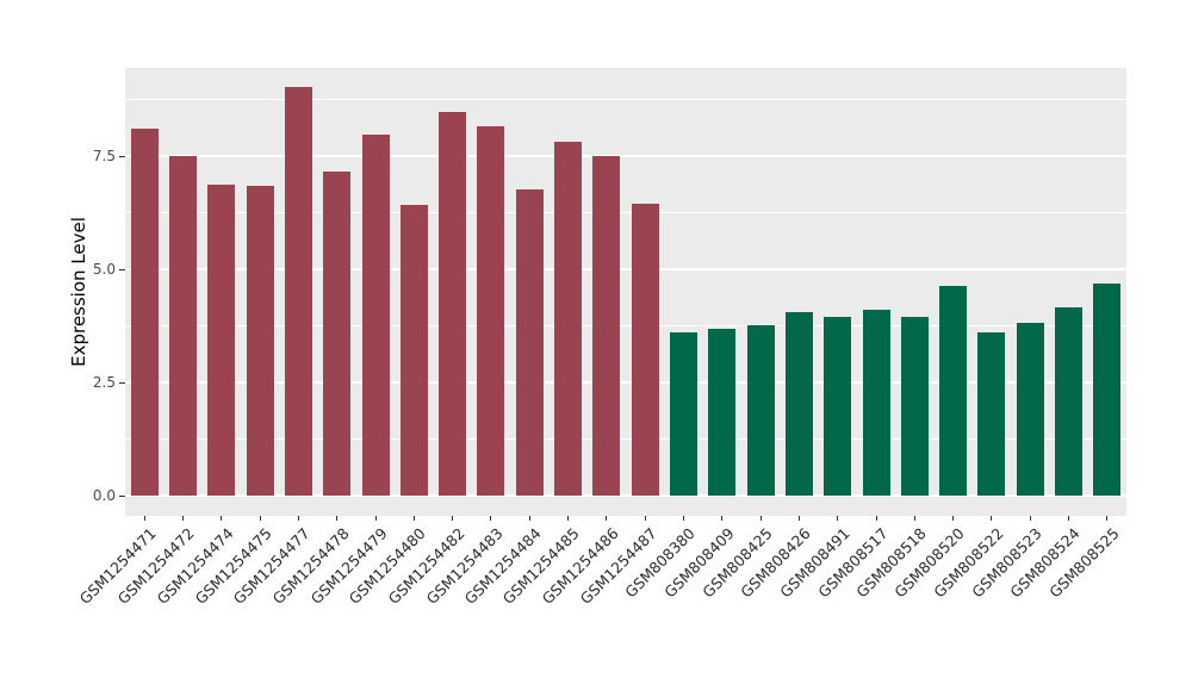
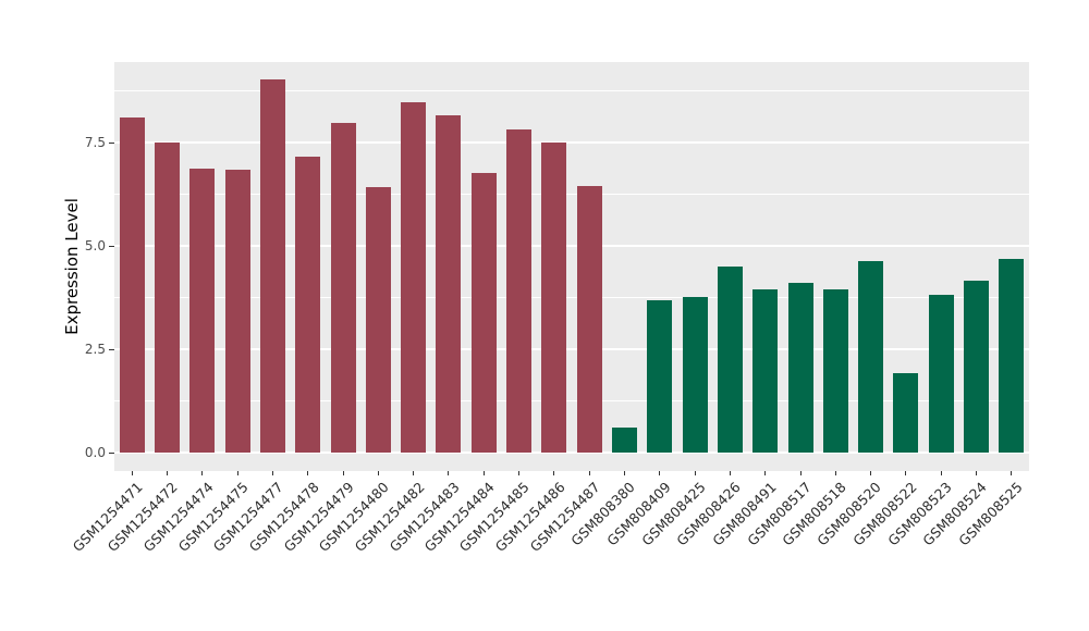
GSM808380: 3.6 -> 0.6
GSM808426: 4.1 -> 4.5
GSM808522: 3.6 -> 1.9
